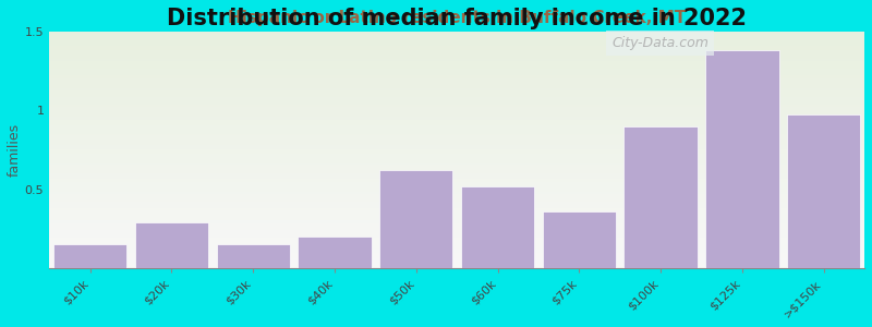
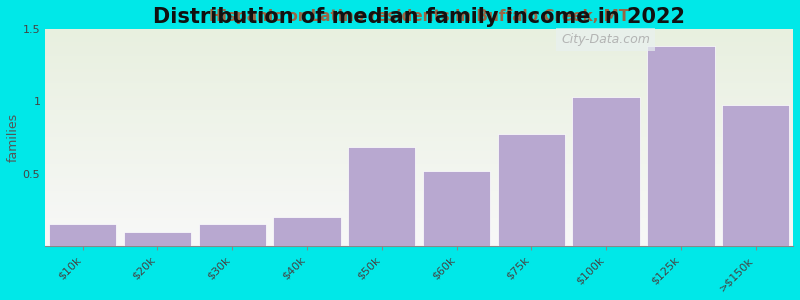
$20k: 0.29 -> 0.10
$50k: 0.62 -> 0.68
$75k: 0.36 -> 0.77
$100k: 0.90 -> 1.03
